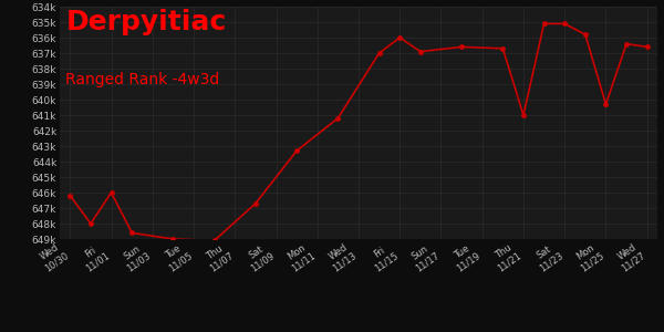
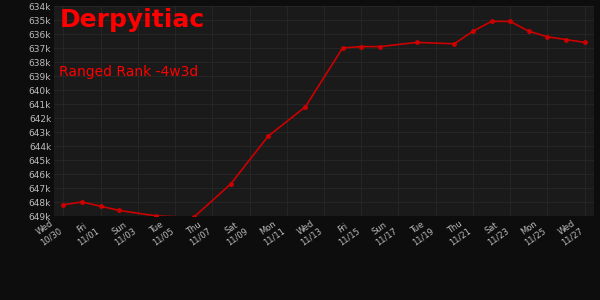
Wed 10/30: 646.2k -> 648.2k
Fri 11/01: 646.0k -> 648.3k
Fri 11/15: 636.0k -> 636.9k
Thu 11/21: 641.0k -> 635.8k
Mon 11/25: 640.3k -> 636.2k
